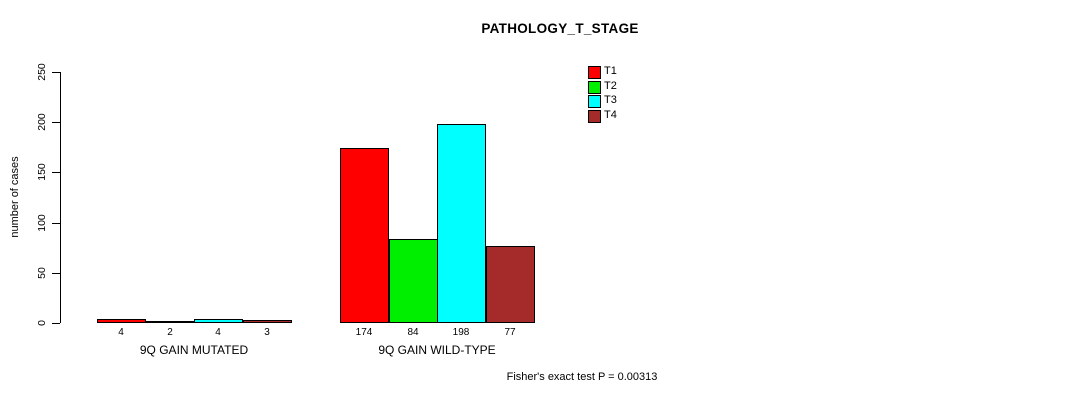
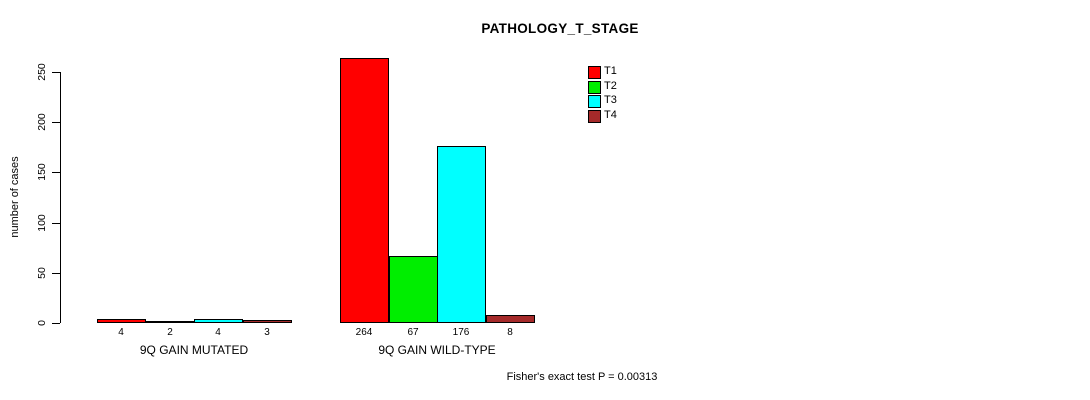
T1/9Q GAIN WILD-TYPE: 174 -> 264
T2/9Q GAIN WILD-TYPE: 84 -> 67
T3/9Q GAIN WILD-TYPE: 198 -> 176
T4/9Q GAIN WILD-TYPE: 77 -> 8
